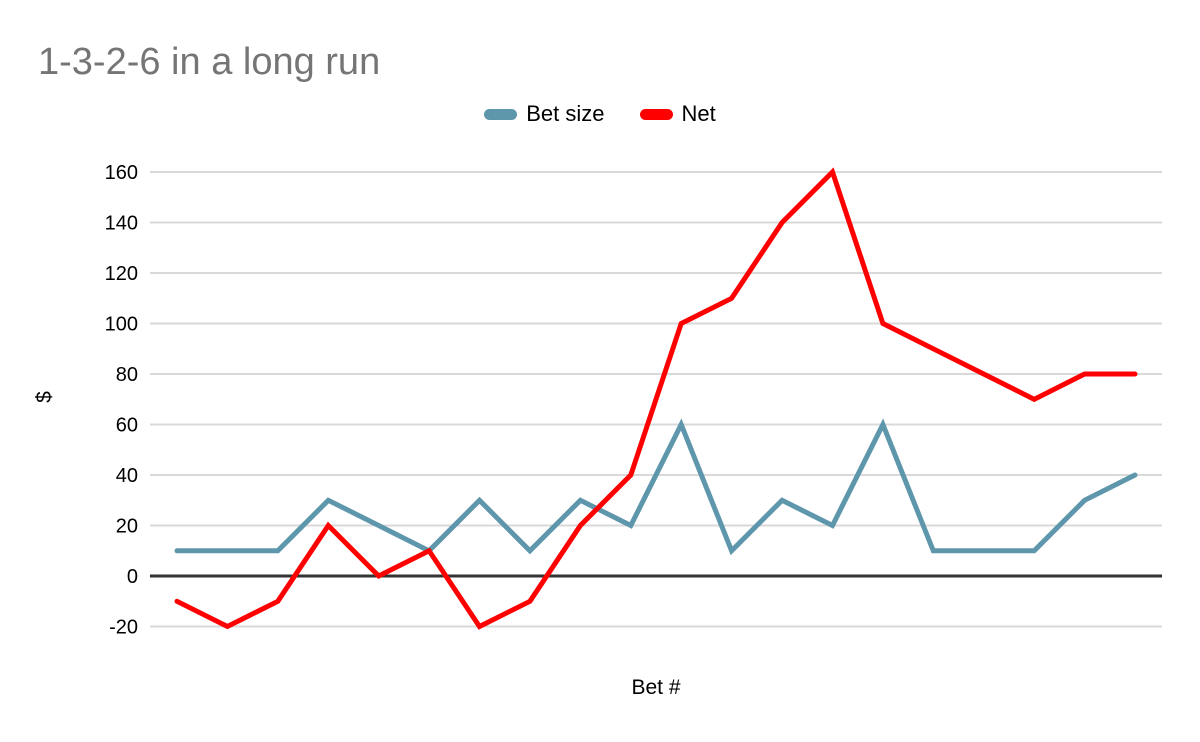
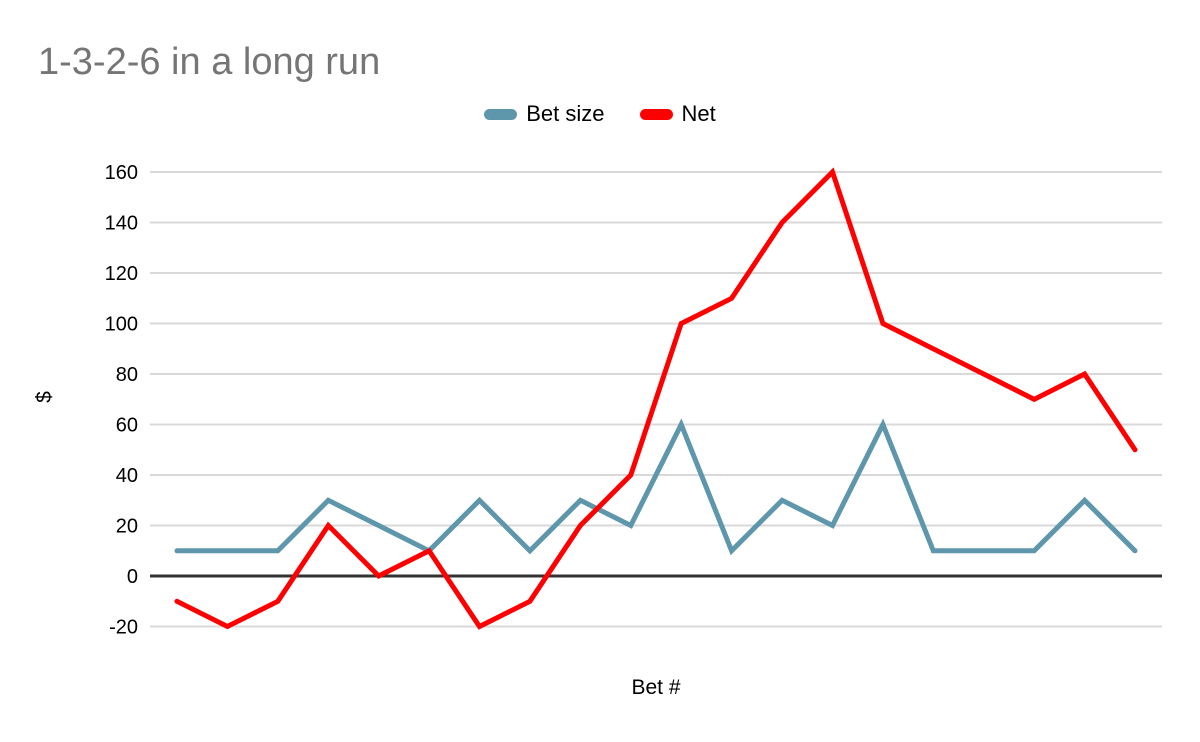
Bet size/20: 40 -> 10
Net/20: 80 -> 50
